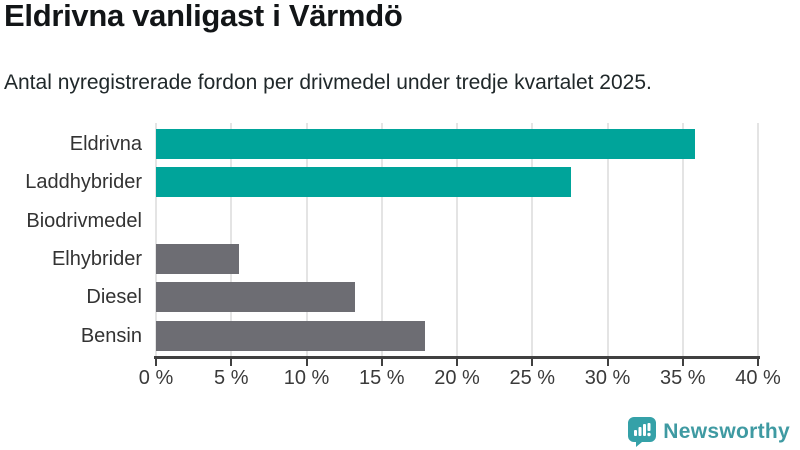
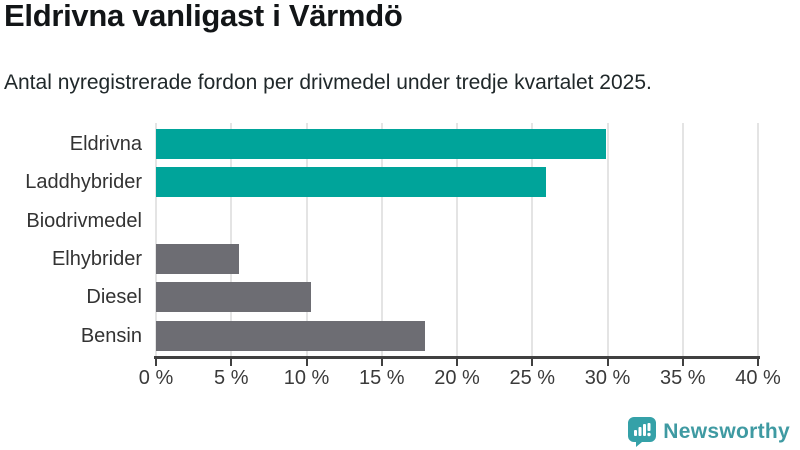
Eldrivna: 35.8% -> 29.9%
Laddhybrider: 27.6% -> 25.9%
Diesel: 13.2% -> 10.3%
